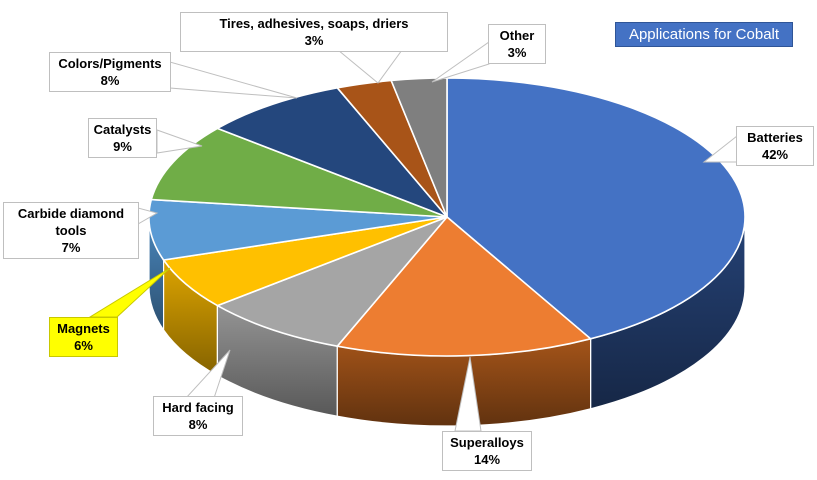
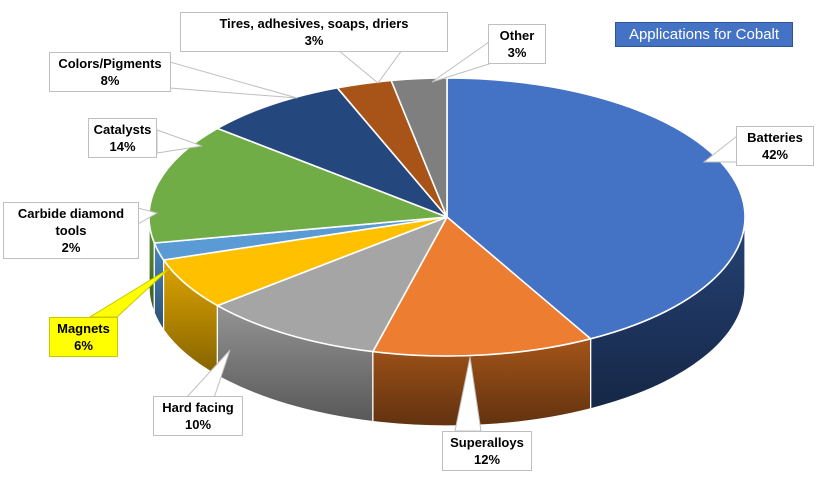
Superalloys: 14% -> 12%
Hard facing: 8% -> 10%
Carbide diamond tools: 7% -> 2%
Catalysts: 9% -> 14%
